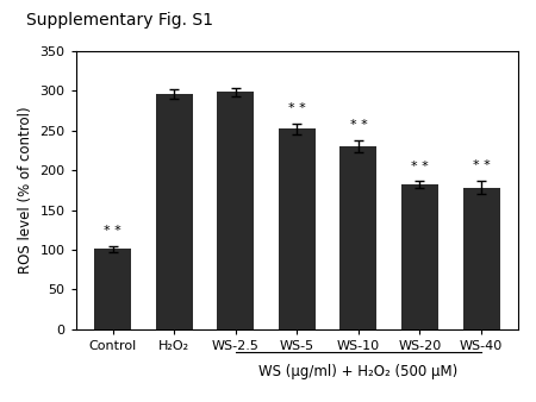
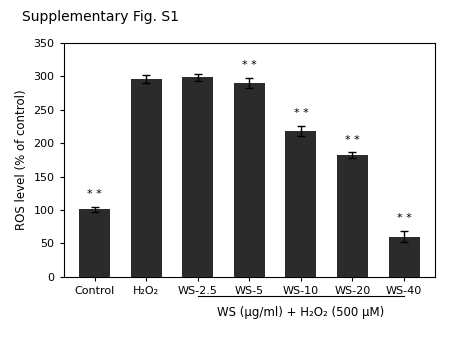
WS-5: 252 -> 290
WS-10: 230 -> 218
WS-40: 178 -> 60
